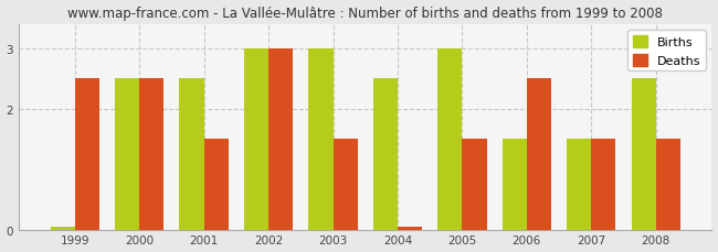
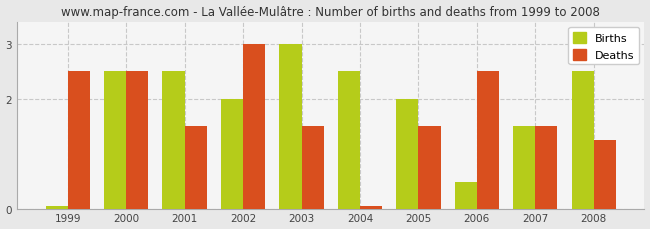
Births/2002: 3.00 -> 2.00
Births/2005: 3.00 -> 2.00
Births/2006: 1.50 -> 0.48
Deaths/2008: 1.50 -> 1.24
